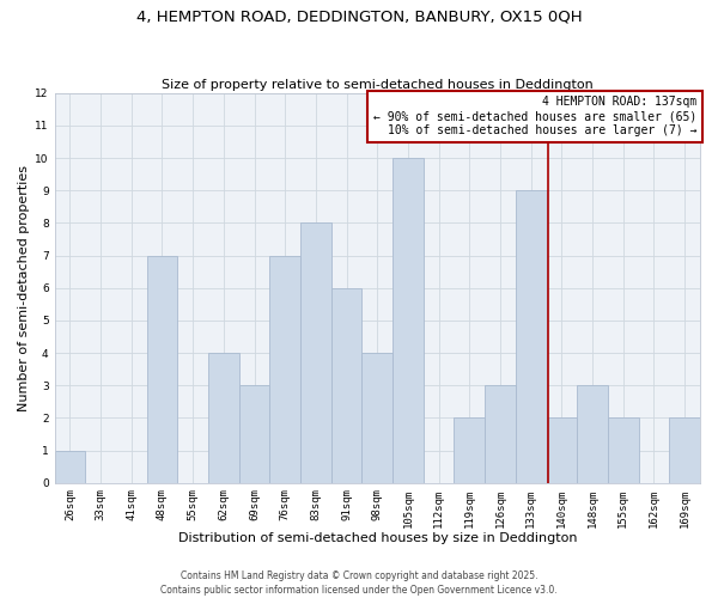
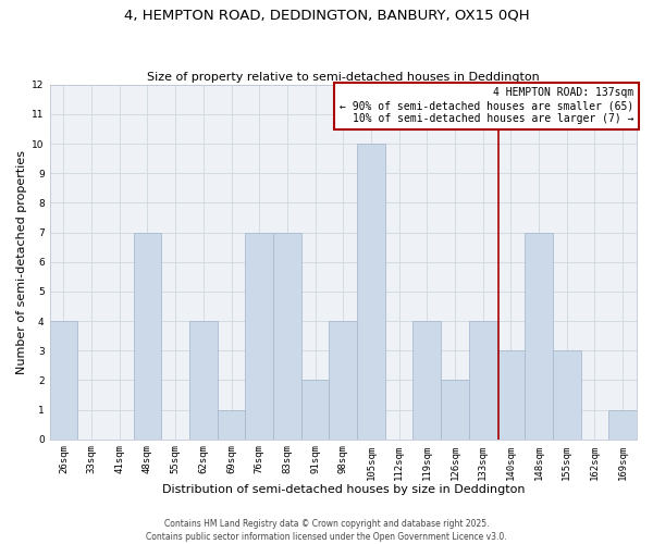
26sqm: 1 -> 4
69sqm: 3 -> 1
83sqm: 8 -> 7
91sqm: 6 -> 2
119sqm: 2 -> 4
126sqm: 3 -> 2
133sqm: 9 -> 4
140sqm: 2 -> 3
148sqm: 3 -> 7
155sqm: 2 -> 3
169sqm: 2 -> 1
